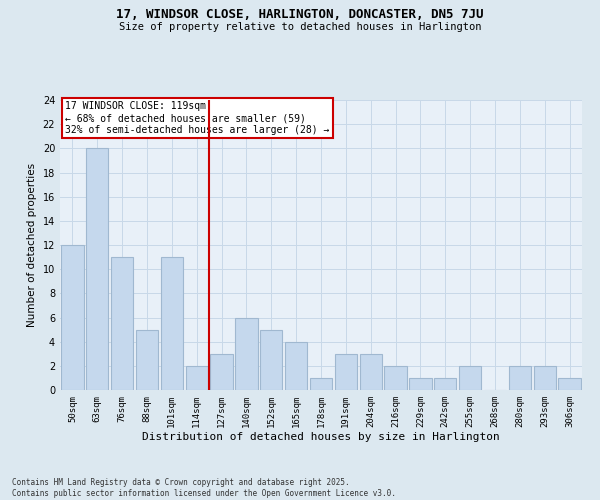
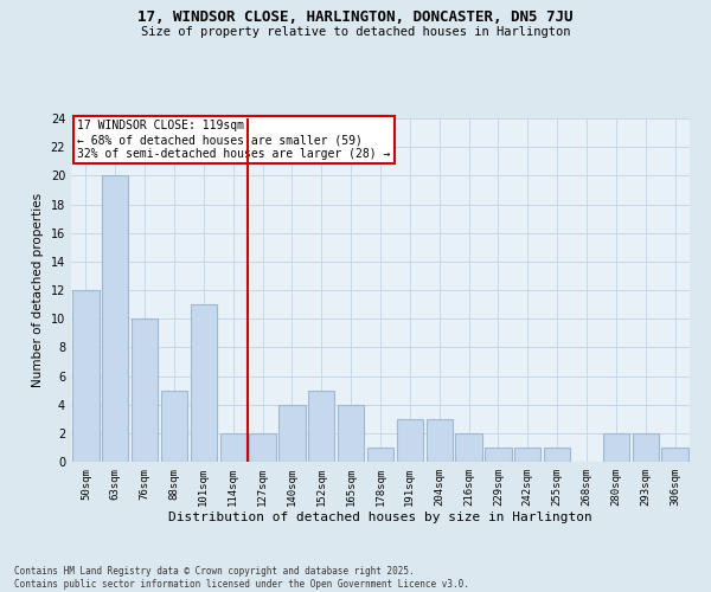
76sqm: 11 -> 10
127sqm: 3 -> 2
140sqm: 6 -> 4
255sqm: 2 -> 1
